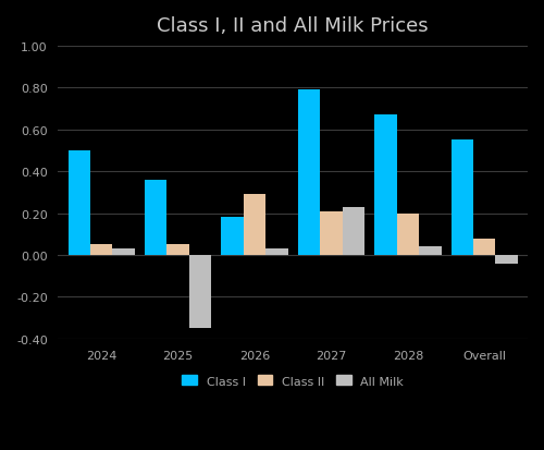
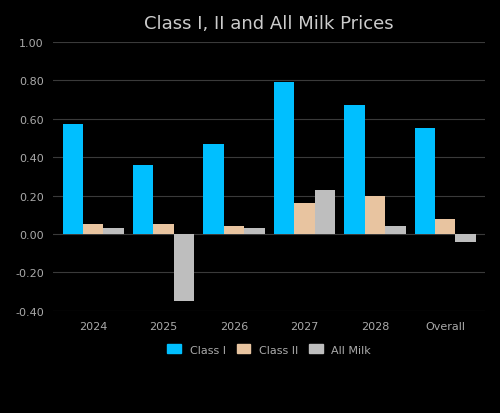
Class I/2024: 0.50 -> 0.57
Class I/2026: 0.18 -> 0.47
Class II/2026: 0.29 -> 0.04
Class II/2027: 0.21 -> 0.16
